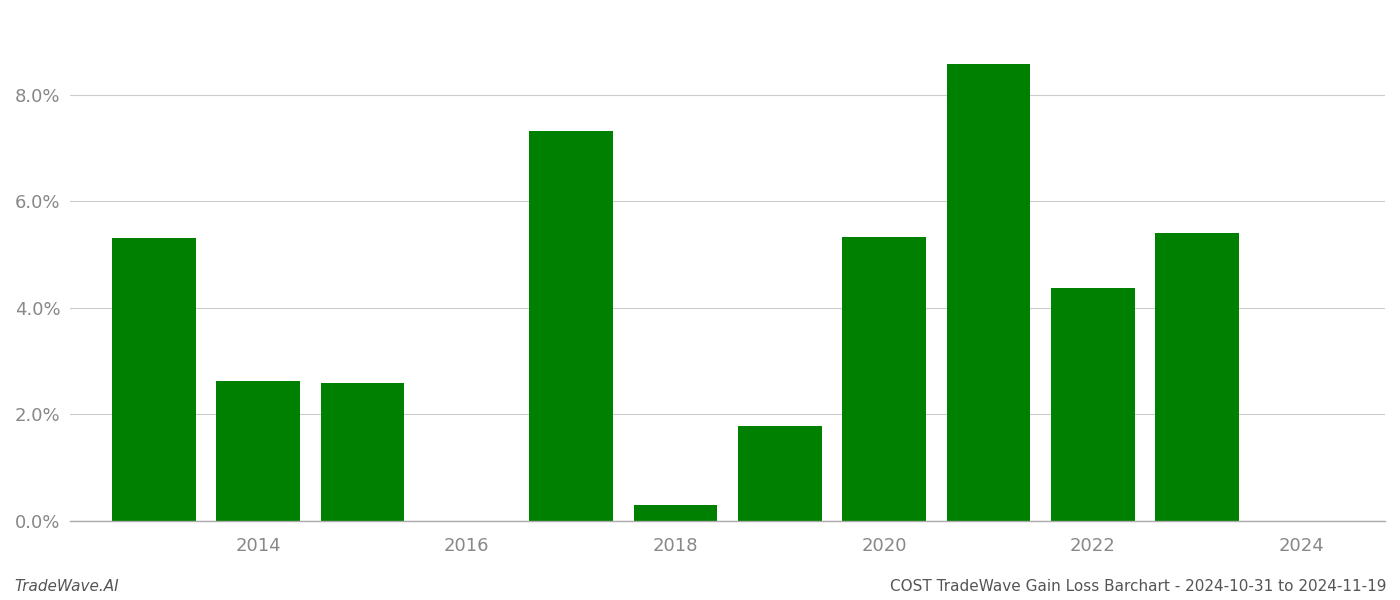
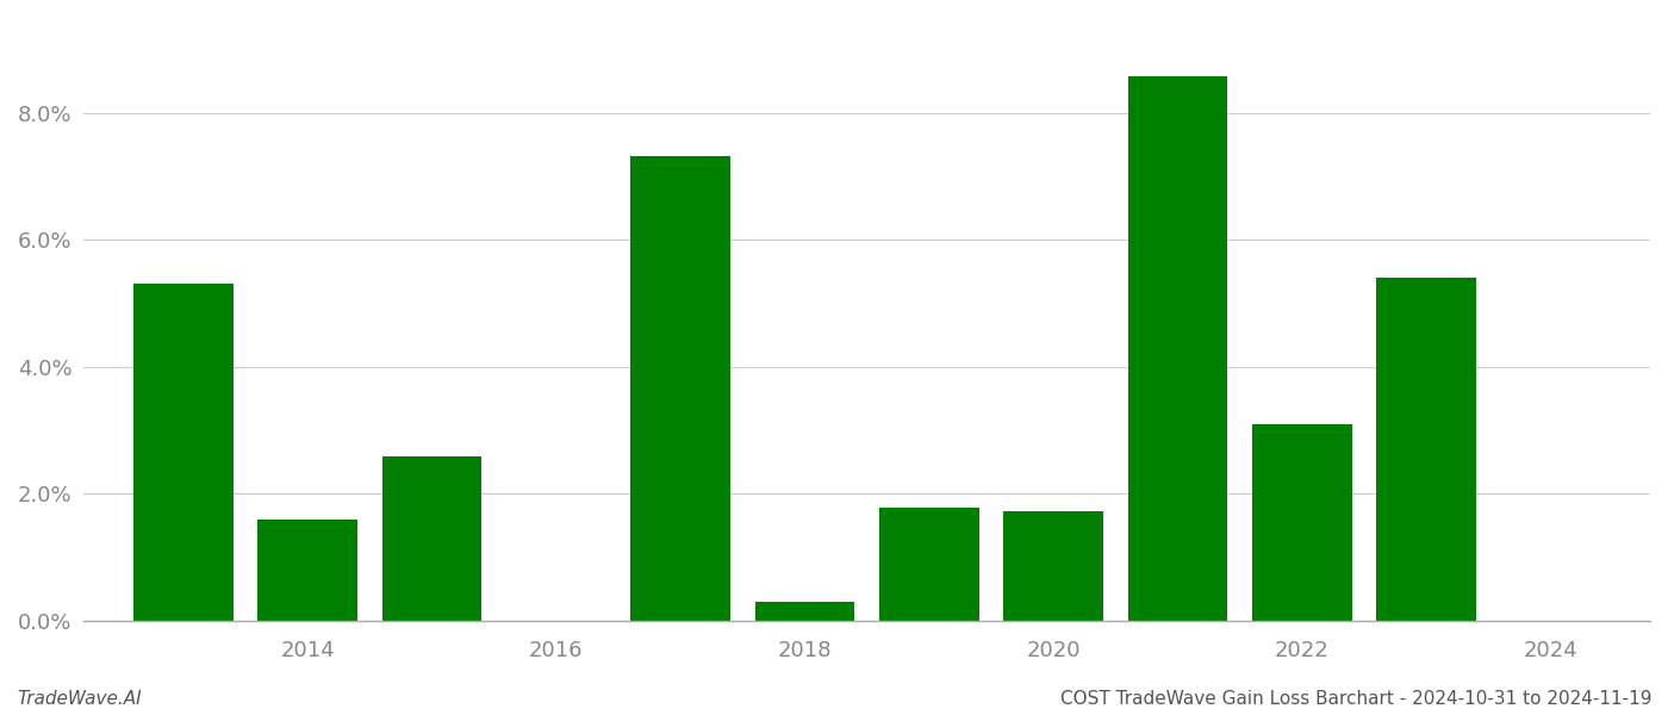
2014: 2.62% -> 1.60%
2020: 5.33% -> 1.72%
2022: 4.38% -> 3.10%
